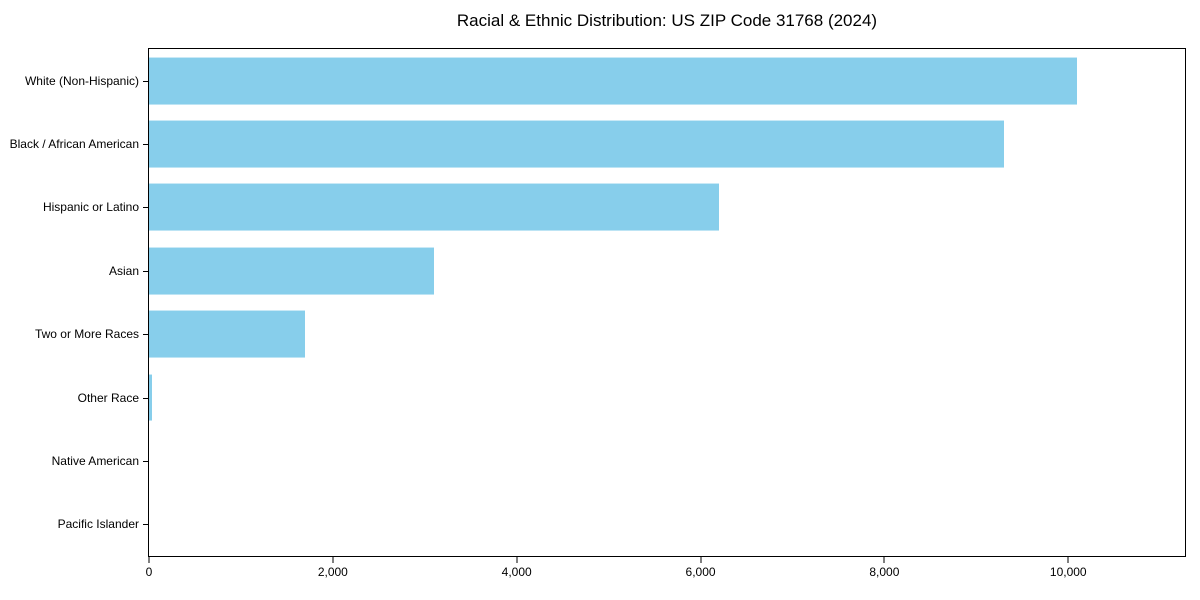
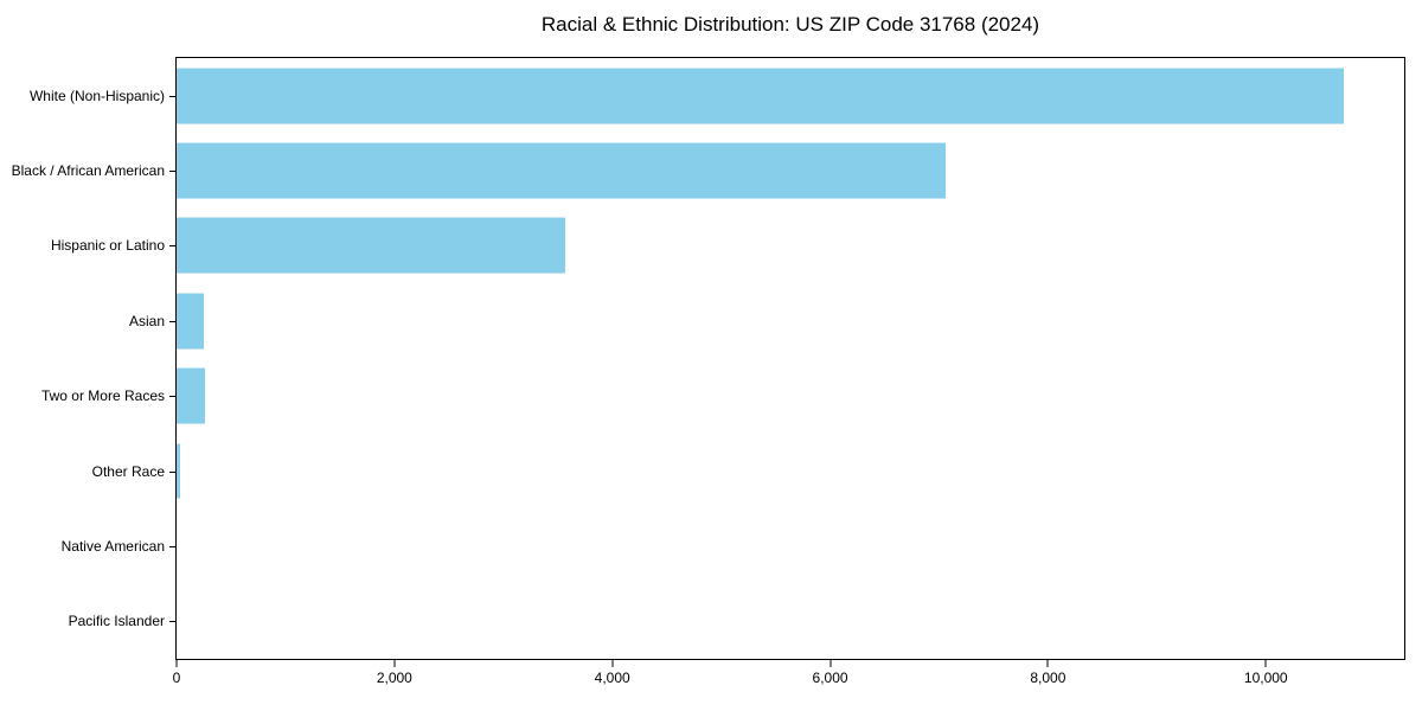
White (Non-Hispanic): 10100 -> 10700
Black / African American: 9300 -> 7100
Hispanic or Latino: 6200 -> 3600
Asian: 3100 -> 300
Two or More Races: 1700 -> 300
